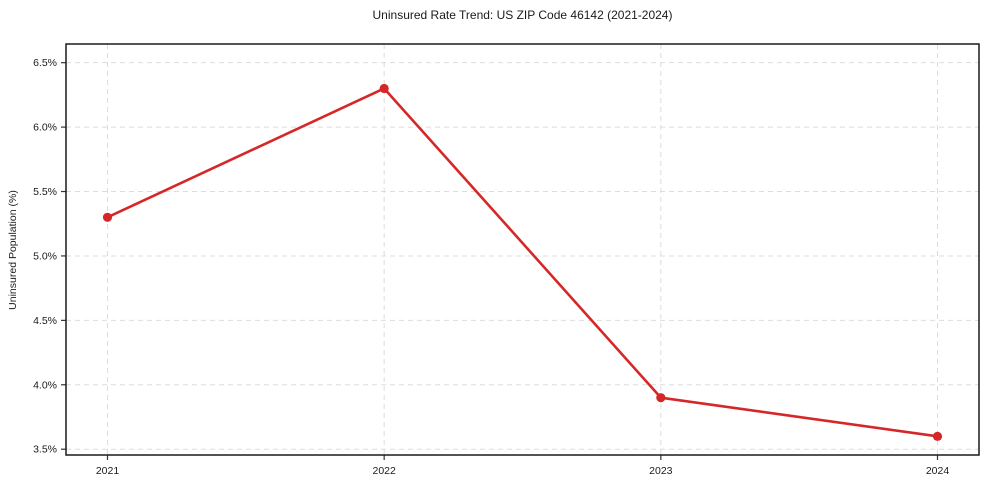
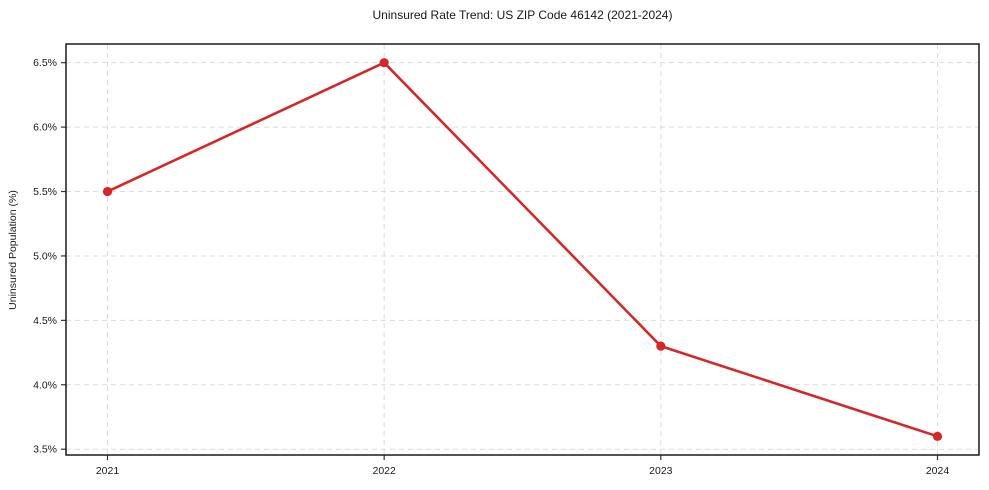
2021: 5.3% -> 5.5%
2022: 6.3% -> 6.5%
2023: 3.9% -> 4.3%
